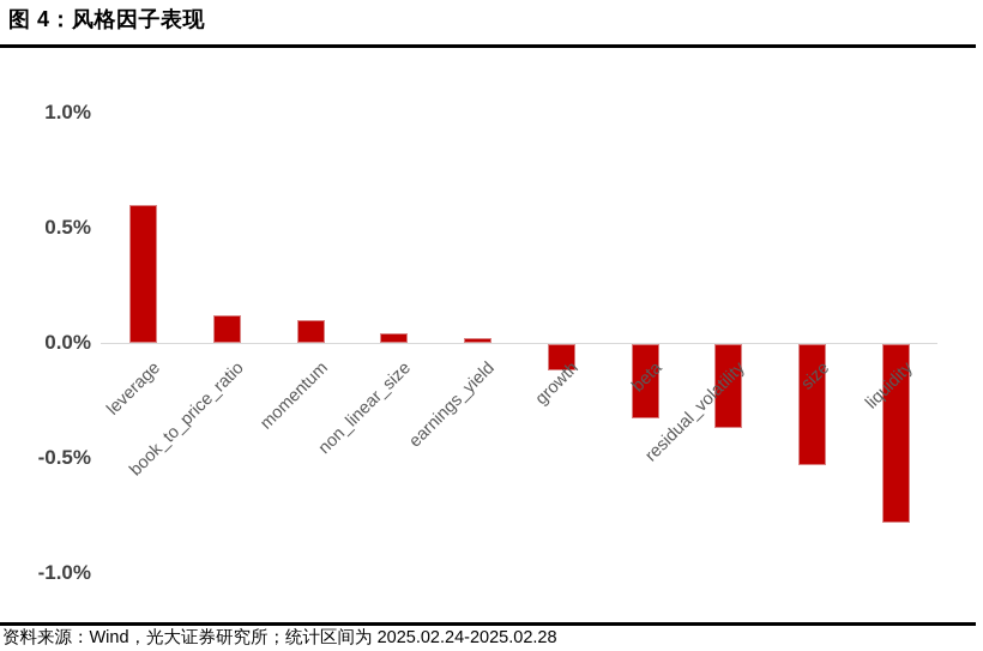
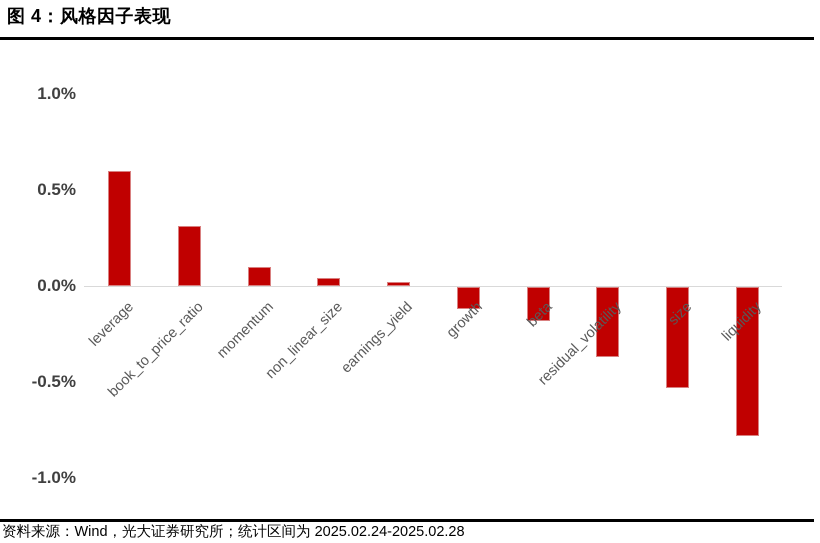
book_to_price_ratio: 0.12% -> 0.31%
beta: -0.33% -> -0.18%
